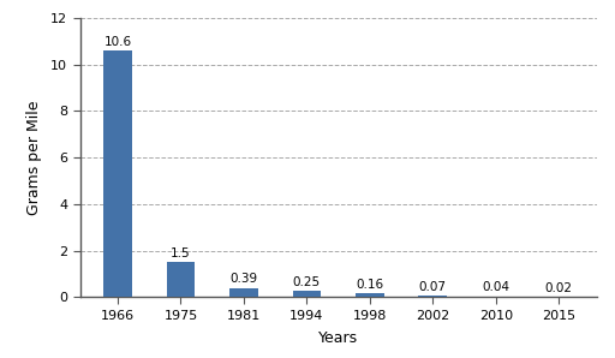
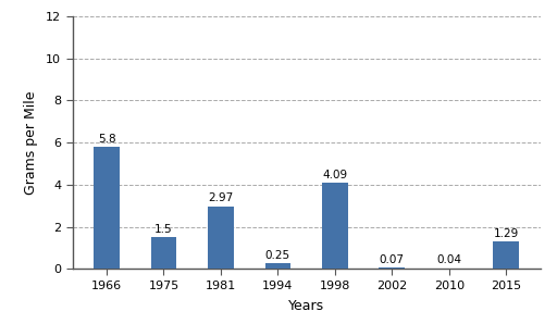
1966: 10.6 -> 5.8
1981: 0.39 -> 2.97
1998: 0.16 -> 4.09
2015: 0.02 -> 1.29
